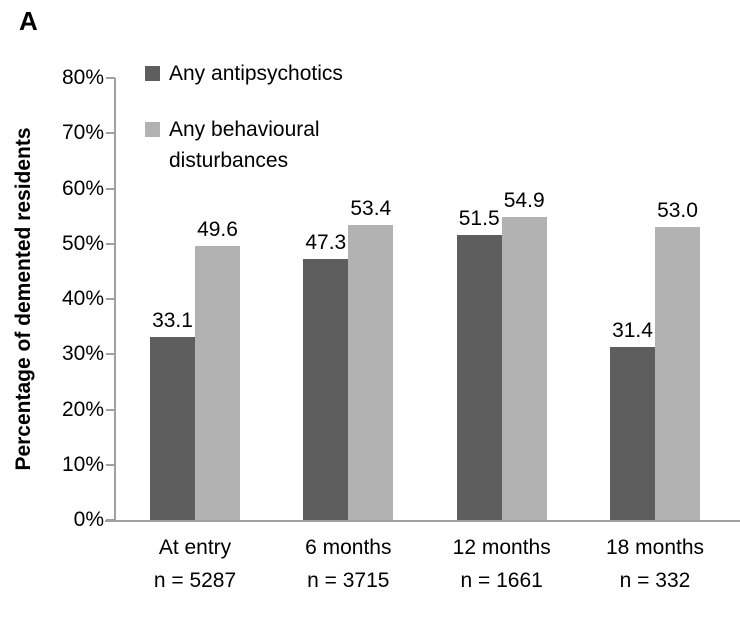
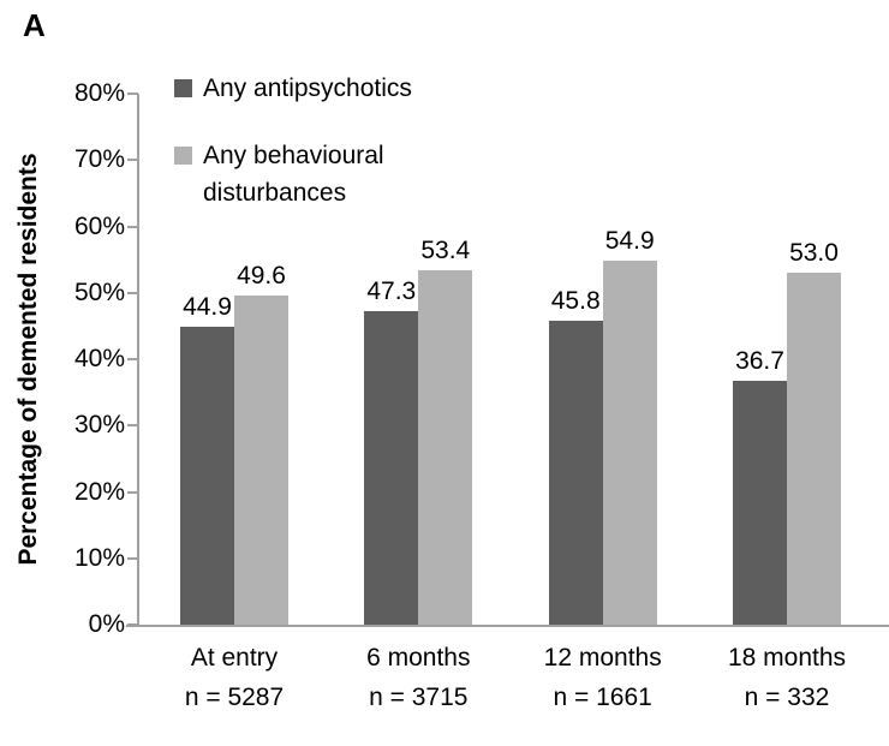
Any antipsychotics/At entry: 33.1 -> 44.9
Any antipsychotics/12 months: 51.5 -> 45.8
Any antipsychotics/18 months: 31.4 -> 36.7
